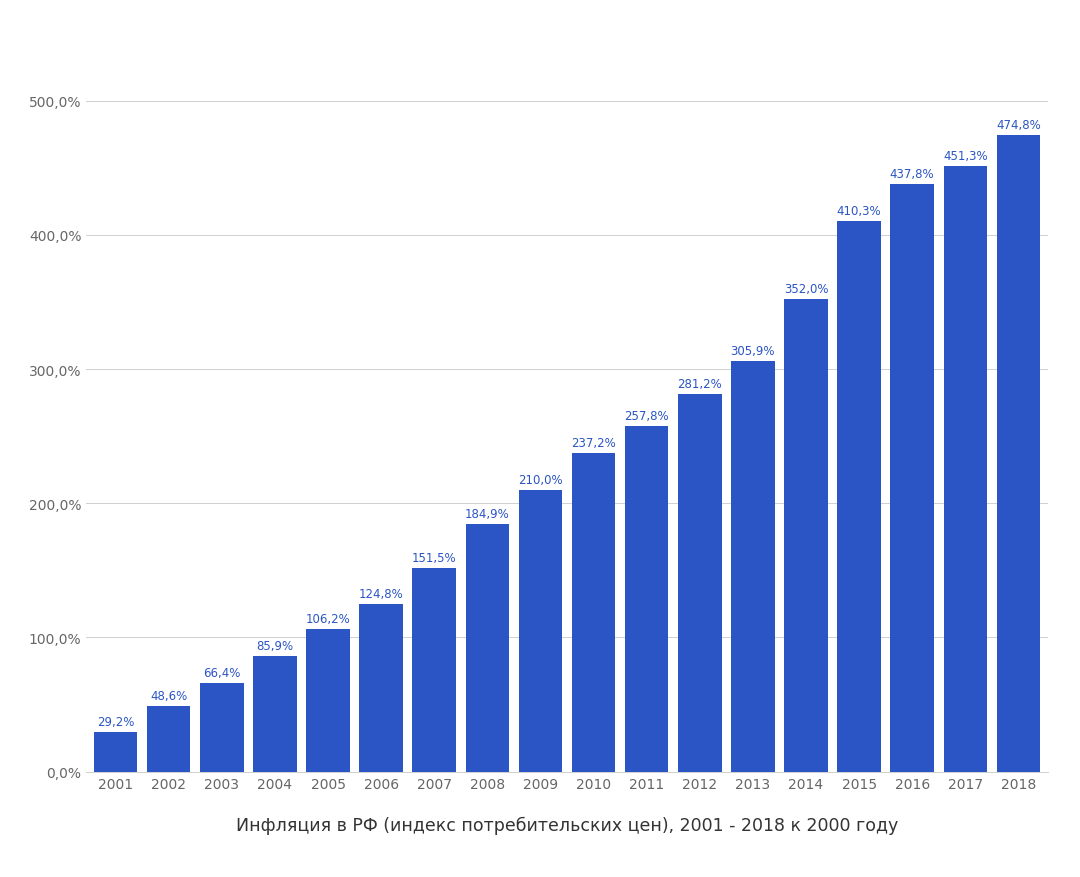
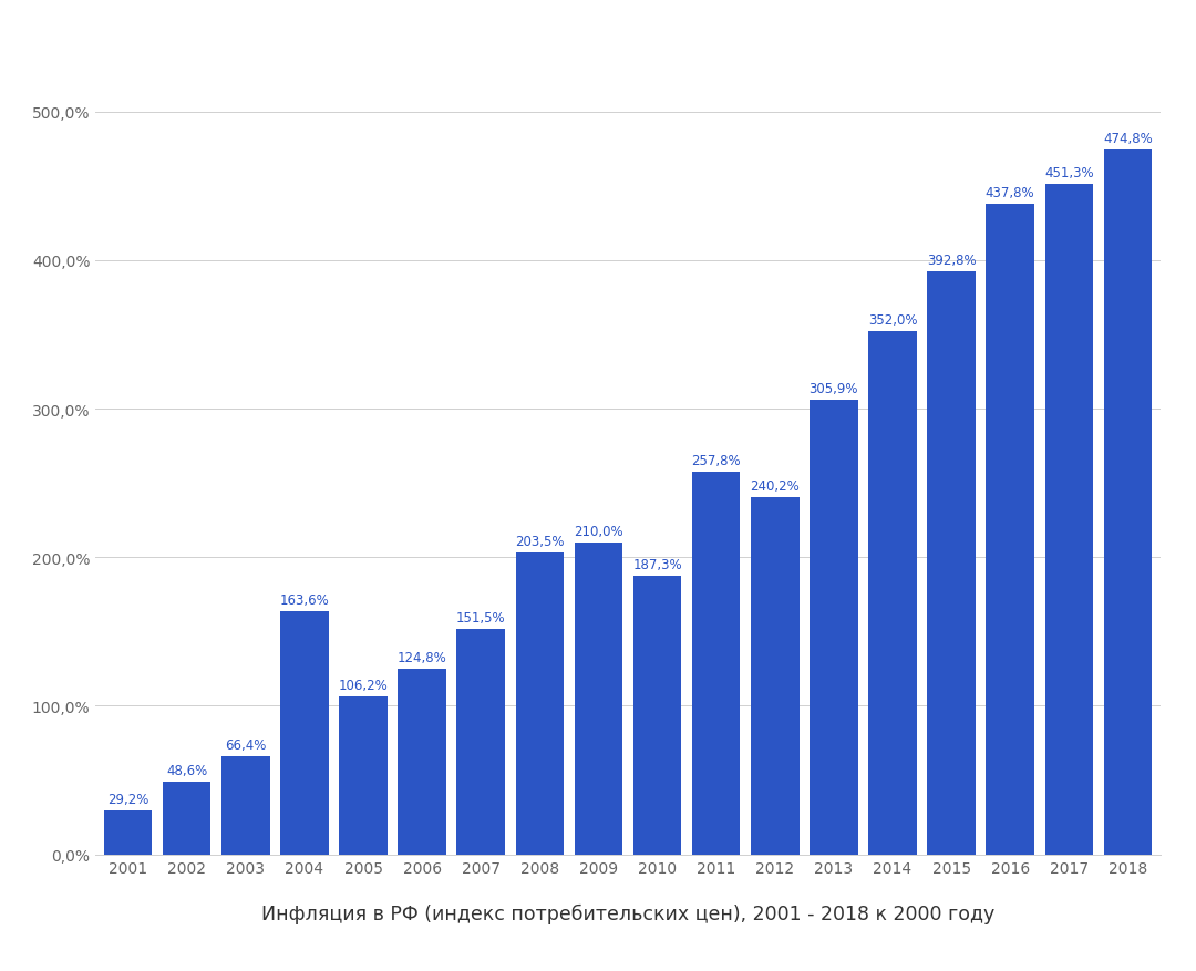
2004: 85,9% -> 163,6%
2008: 184,9% -> 203,5%
2010: 237,2% -> 187,3%
2012: 281,2% -> 240,2%
2015: 410,3% -> 392,8%
